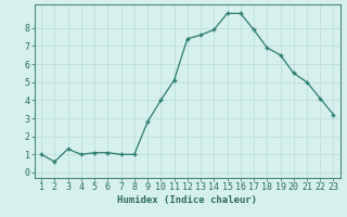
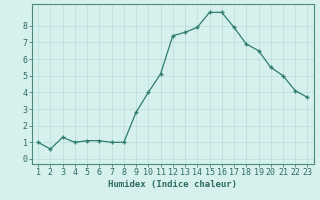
23: 3.2 -> 3.7
